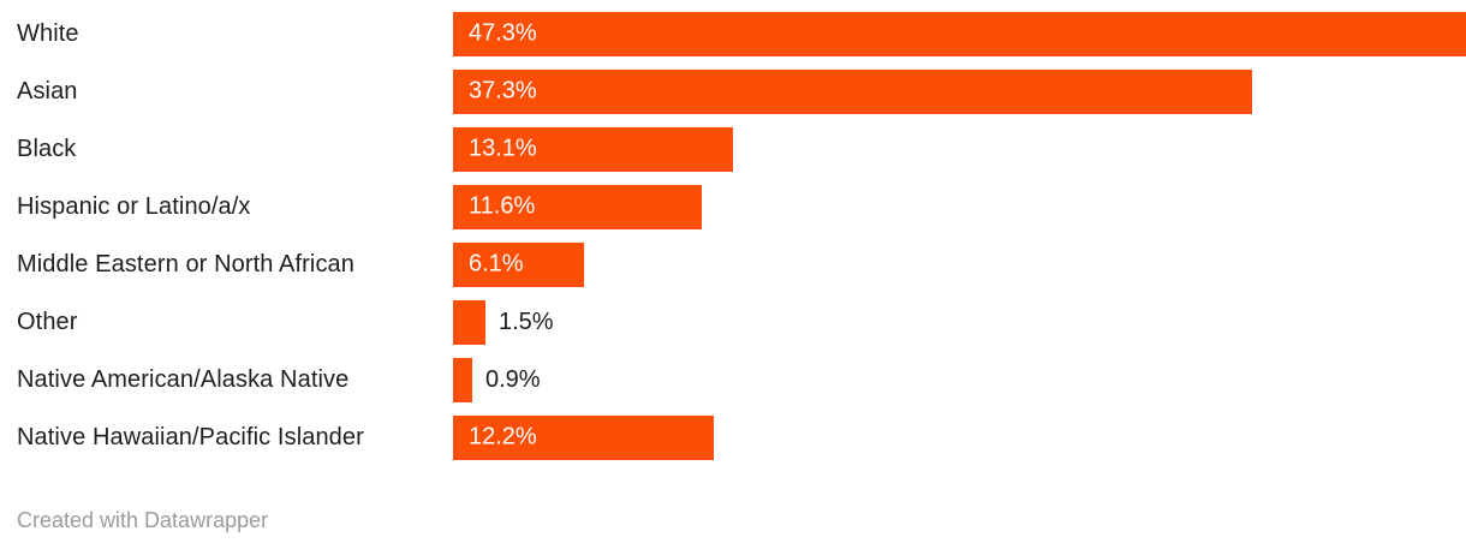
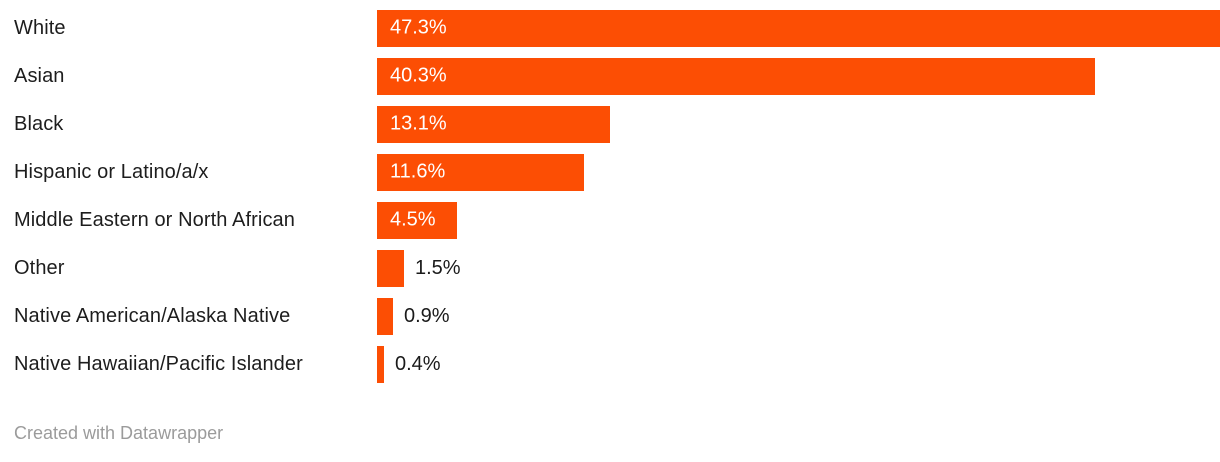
Asian: 37.3% -> 40.3%
Middle Eastern or North African: 6.1% -> 4.5%
Native Hawaiian/Pacific Islander: 12.2% -> 0.4%
